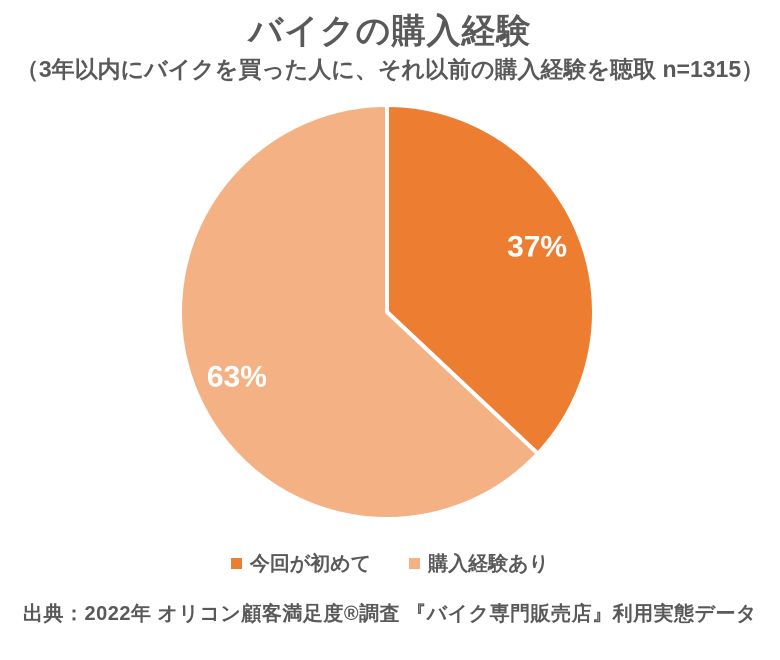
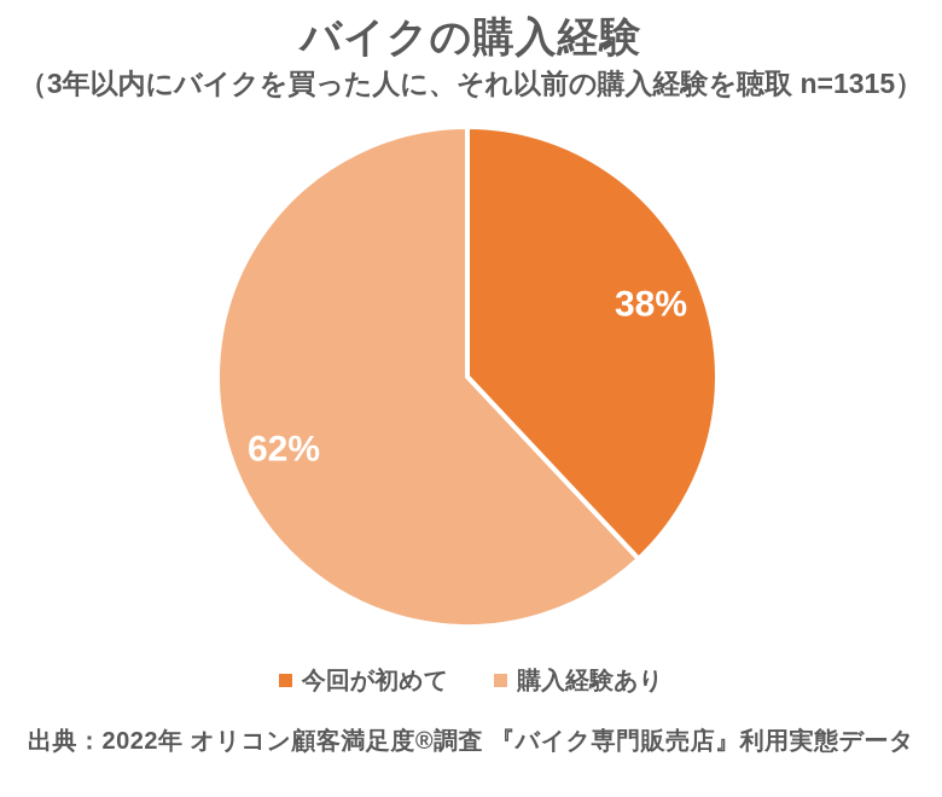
今回が初めて: 37% -> 38%
購入経験あり: 63% -> 62%
